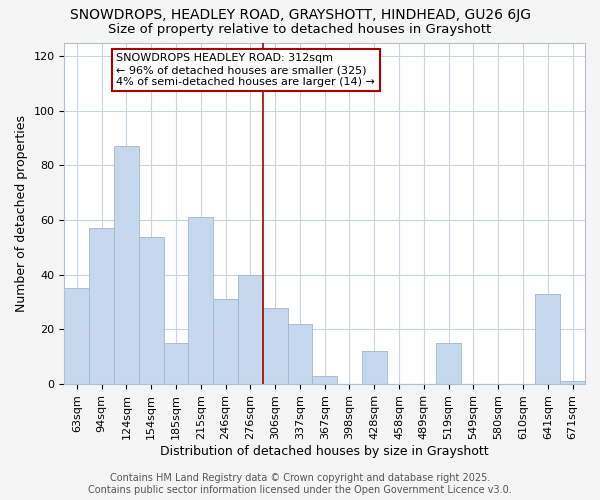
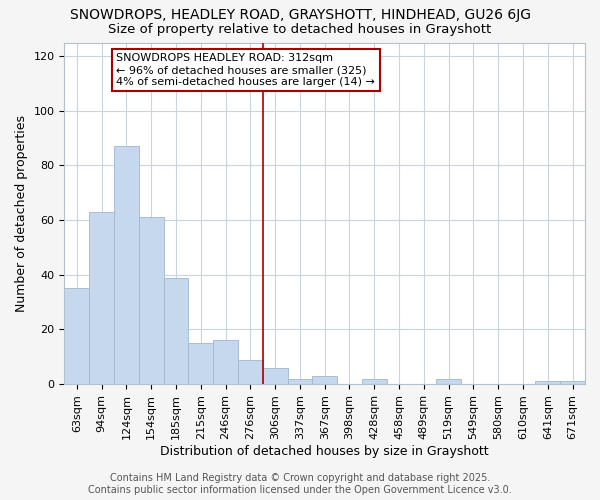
94sqm: 57 -> 63
154sqm: 54 -> 61
185sqm: 15 -> 39
215sqm: 61 -> 15
246sqm: 31 -> 16
276sqm: 40 -> 9
306sqm: 28 -> 6
337sqm: 22 -> 2
428sqm: 12 -> 2
519sqm: 15 -> 2
641sqm: 33 -> 1
